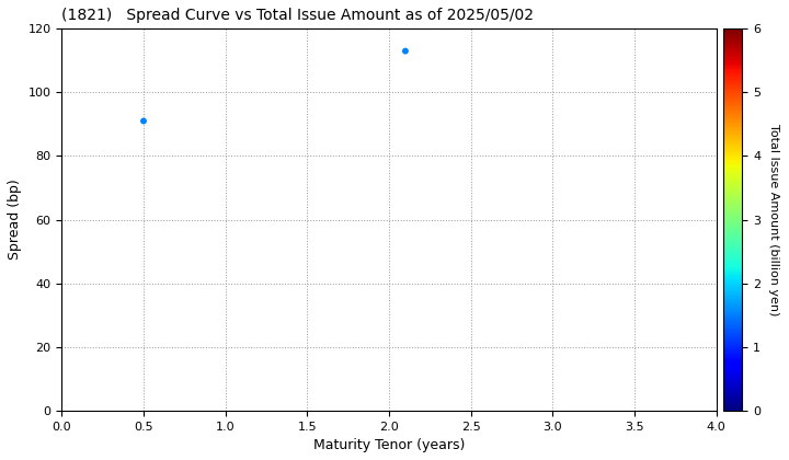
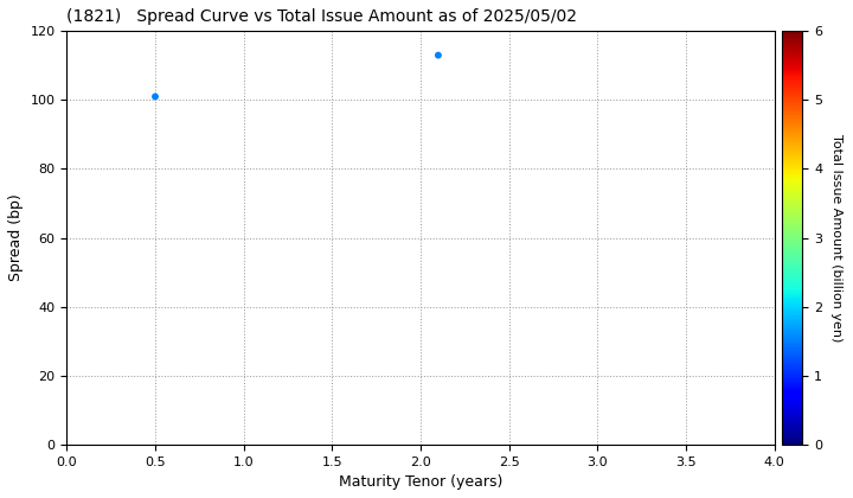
0.5: 91 -> 101
